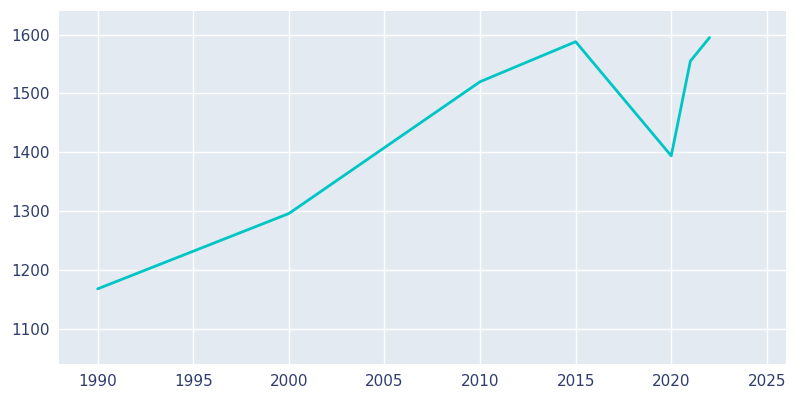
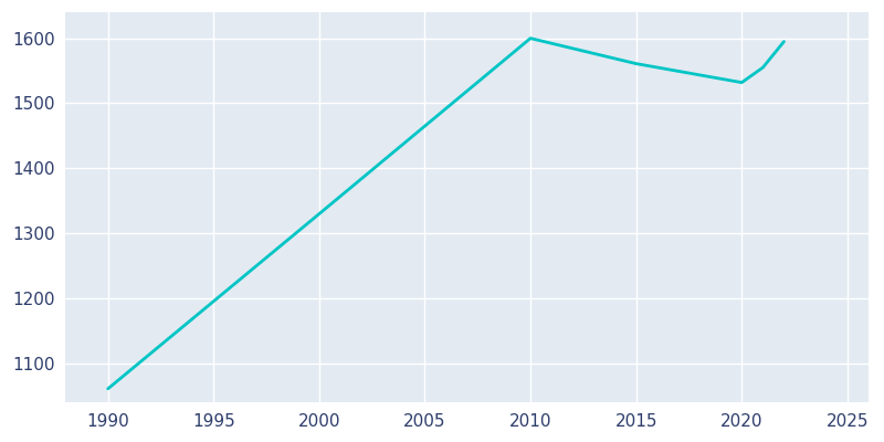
1990: 1168 -> 1061
2000: 1296 -> 1330
2010: 1520 -> 1600
2015: 1588 -> 1561
2020: 1394 -> 1532
